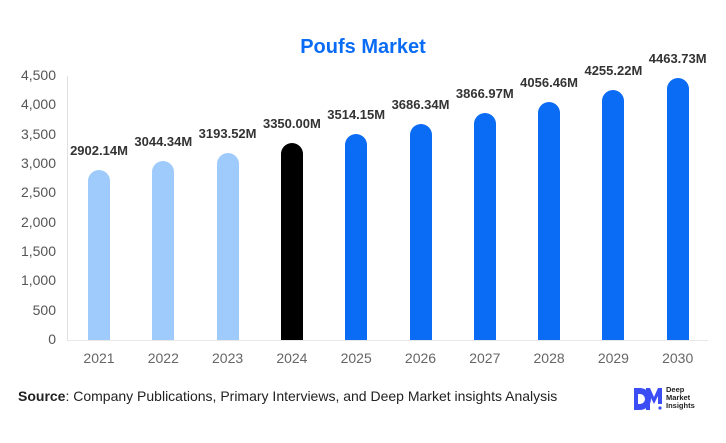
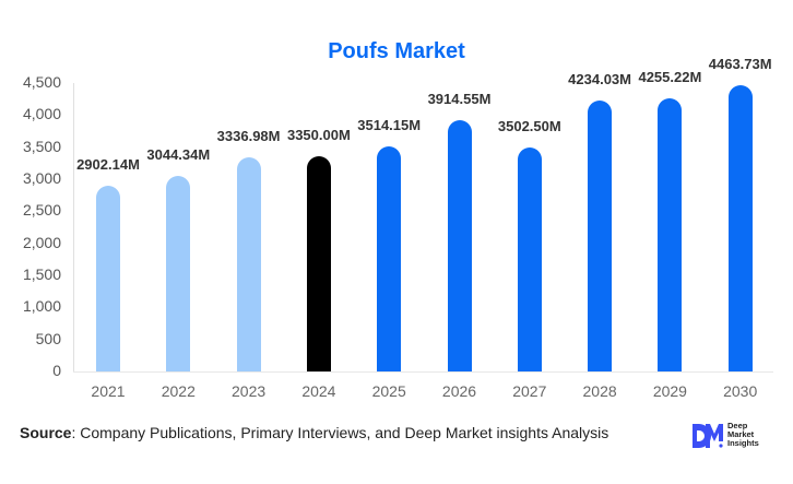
2023: 3193.52M -> 3336.98M
2026: 3686.34M -> 3914.55M
2027: 3866.97M -> 3502.50M
2028: 4056.46M -> 4234.03M
